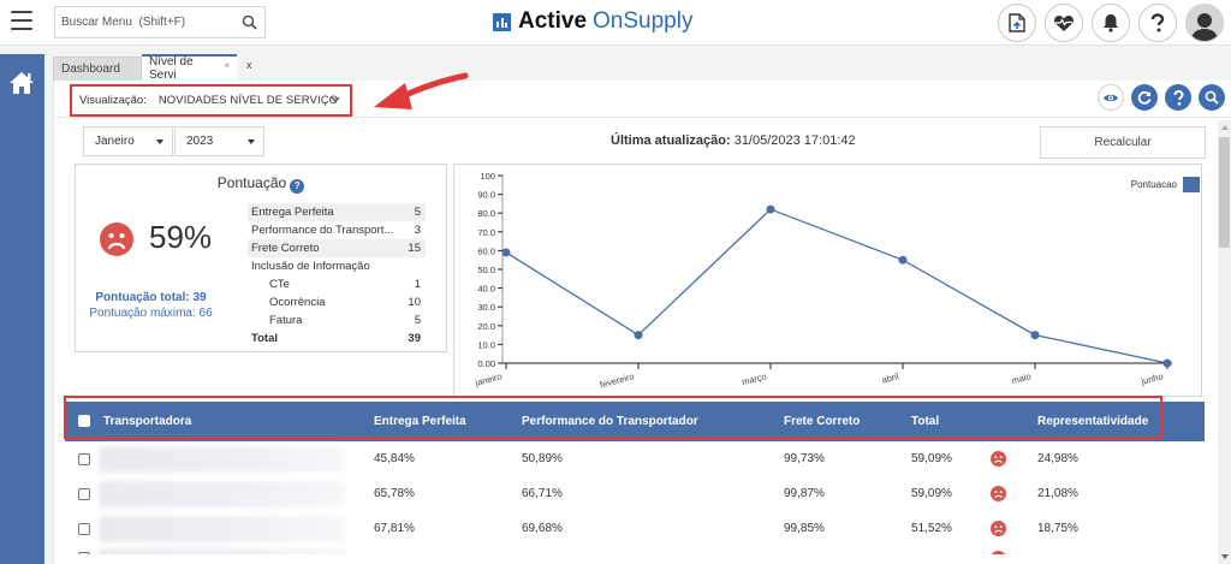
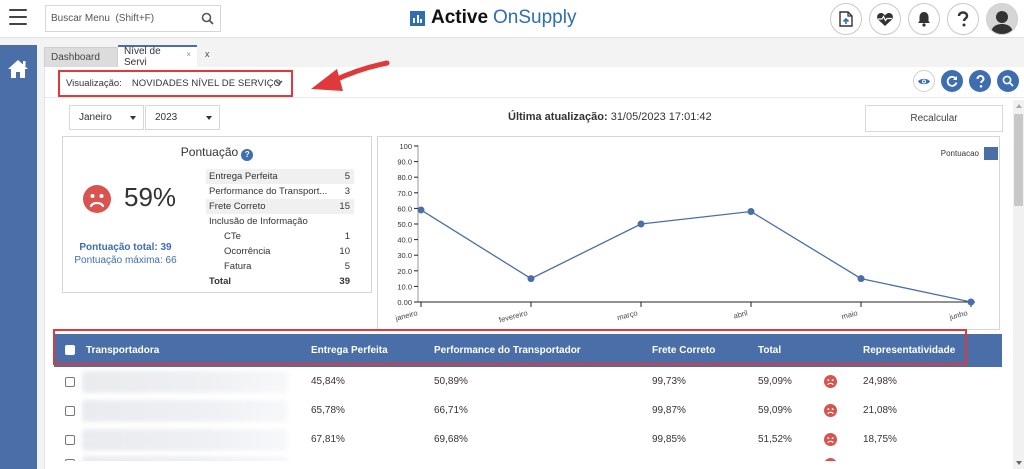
março: 82 -> 50
abril: 55 -> 58
